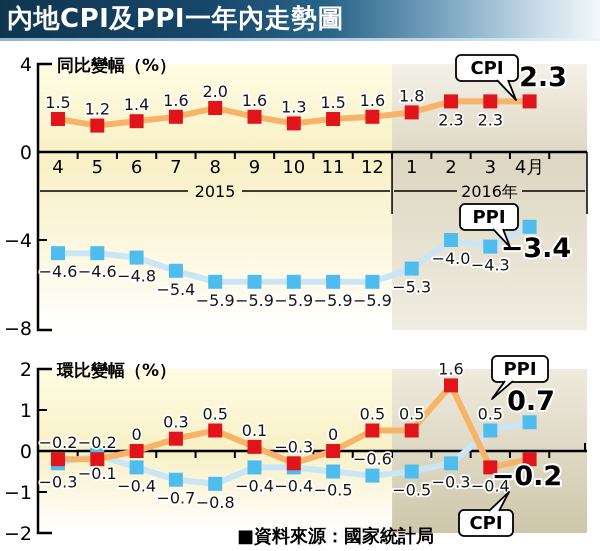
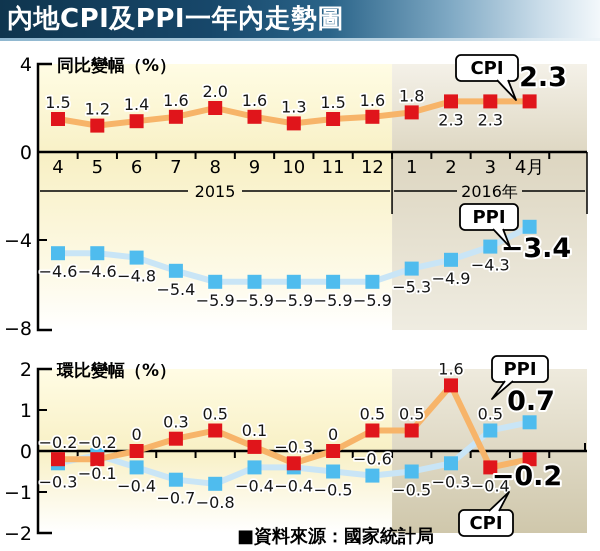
同比變幅（%）/PPI/2: −4.0 -> −4.9
